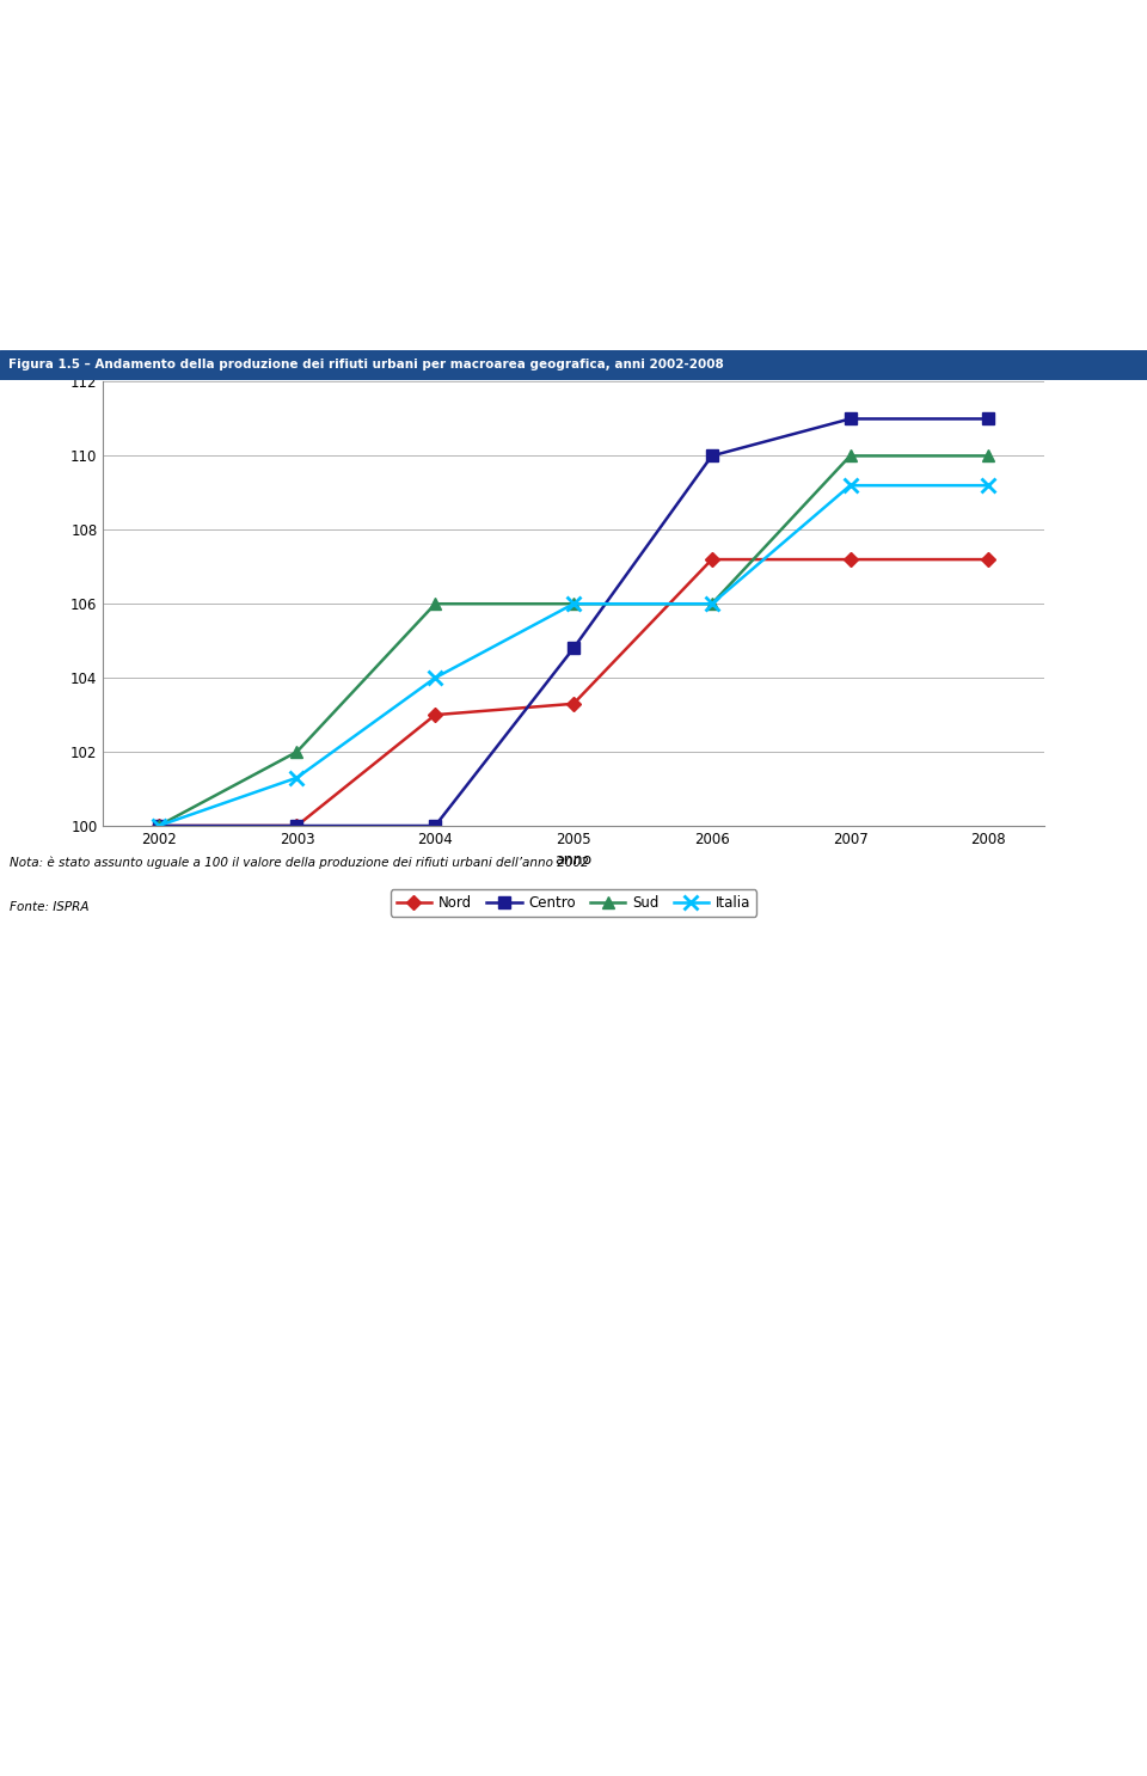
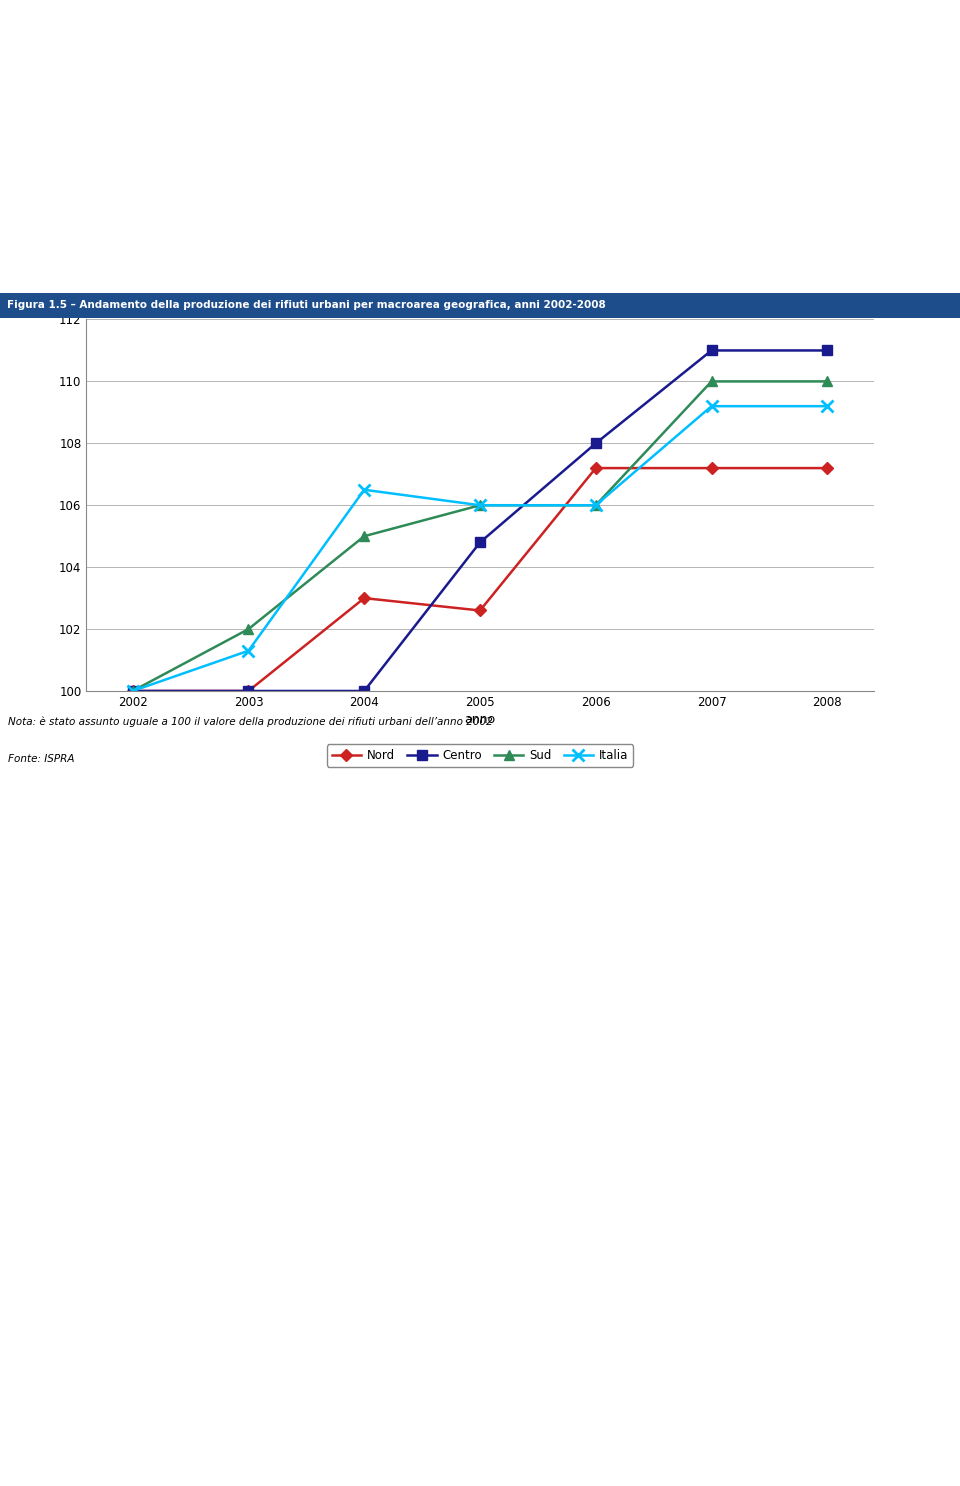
Sud/2004: 106 -> 105
Italia/2004: 104.0 -> 106.5
Nord/2005: 103.3 -> 102.6
Centro/2006: 110.0 -> 108.0
